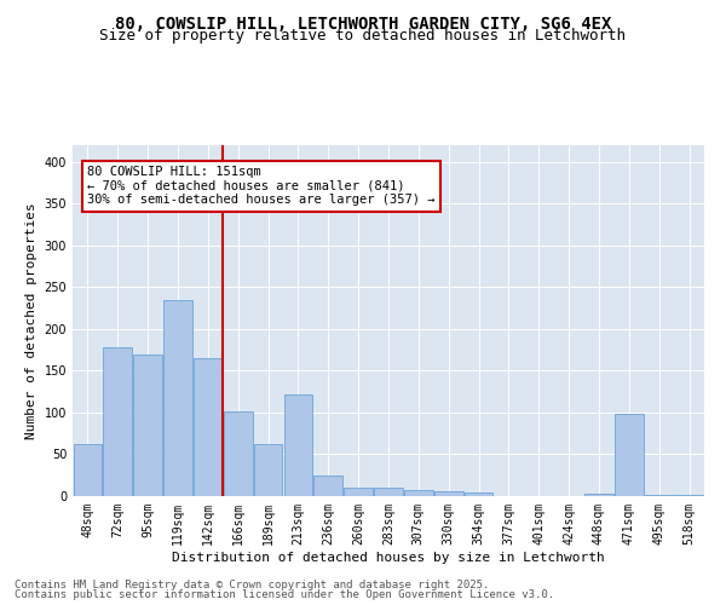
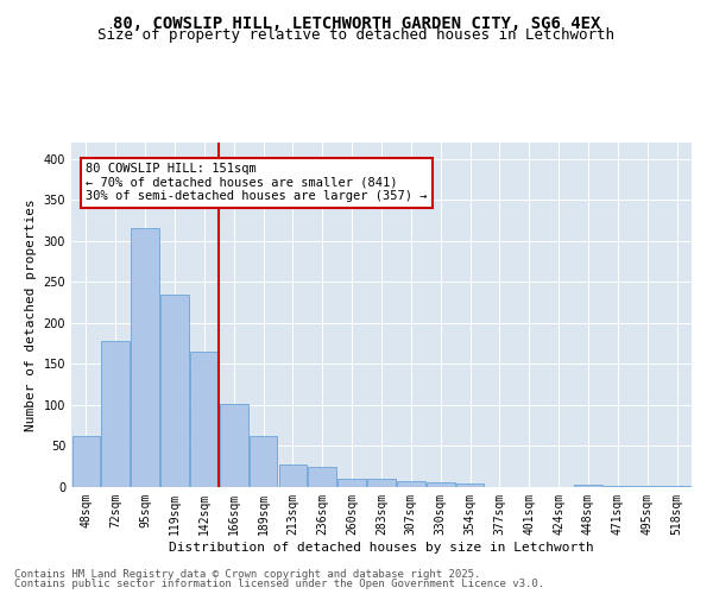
95sqm: 170 -> 315
213sqm: 122 -> 28
471sqm: 98 -> 1
